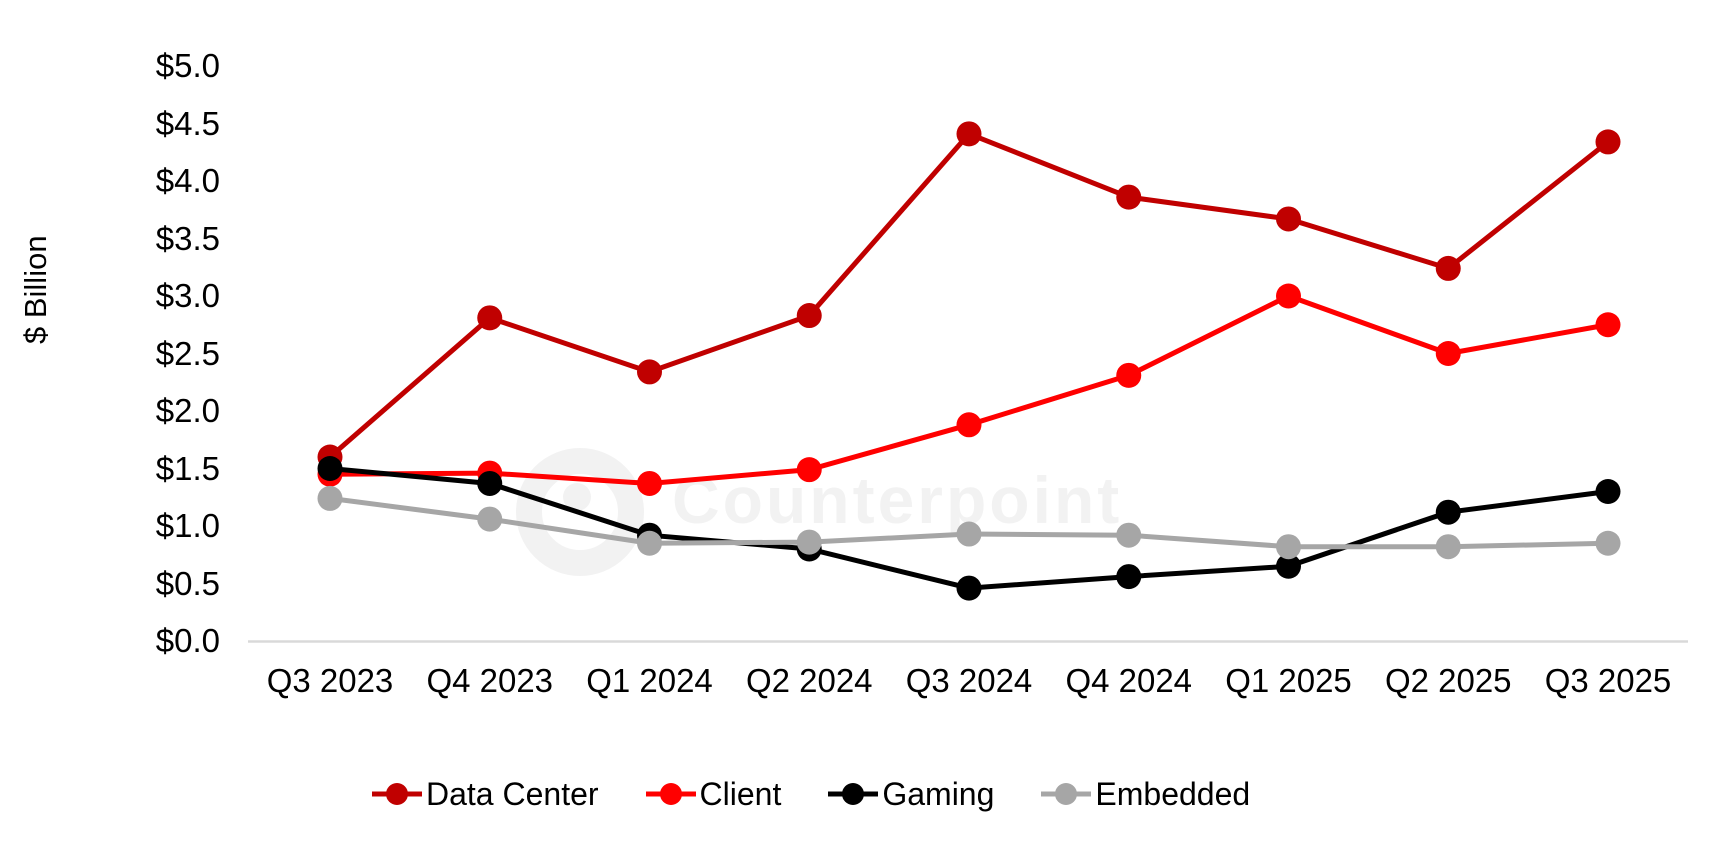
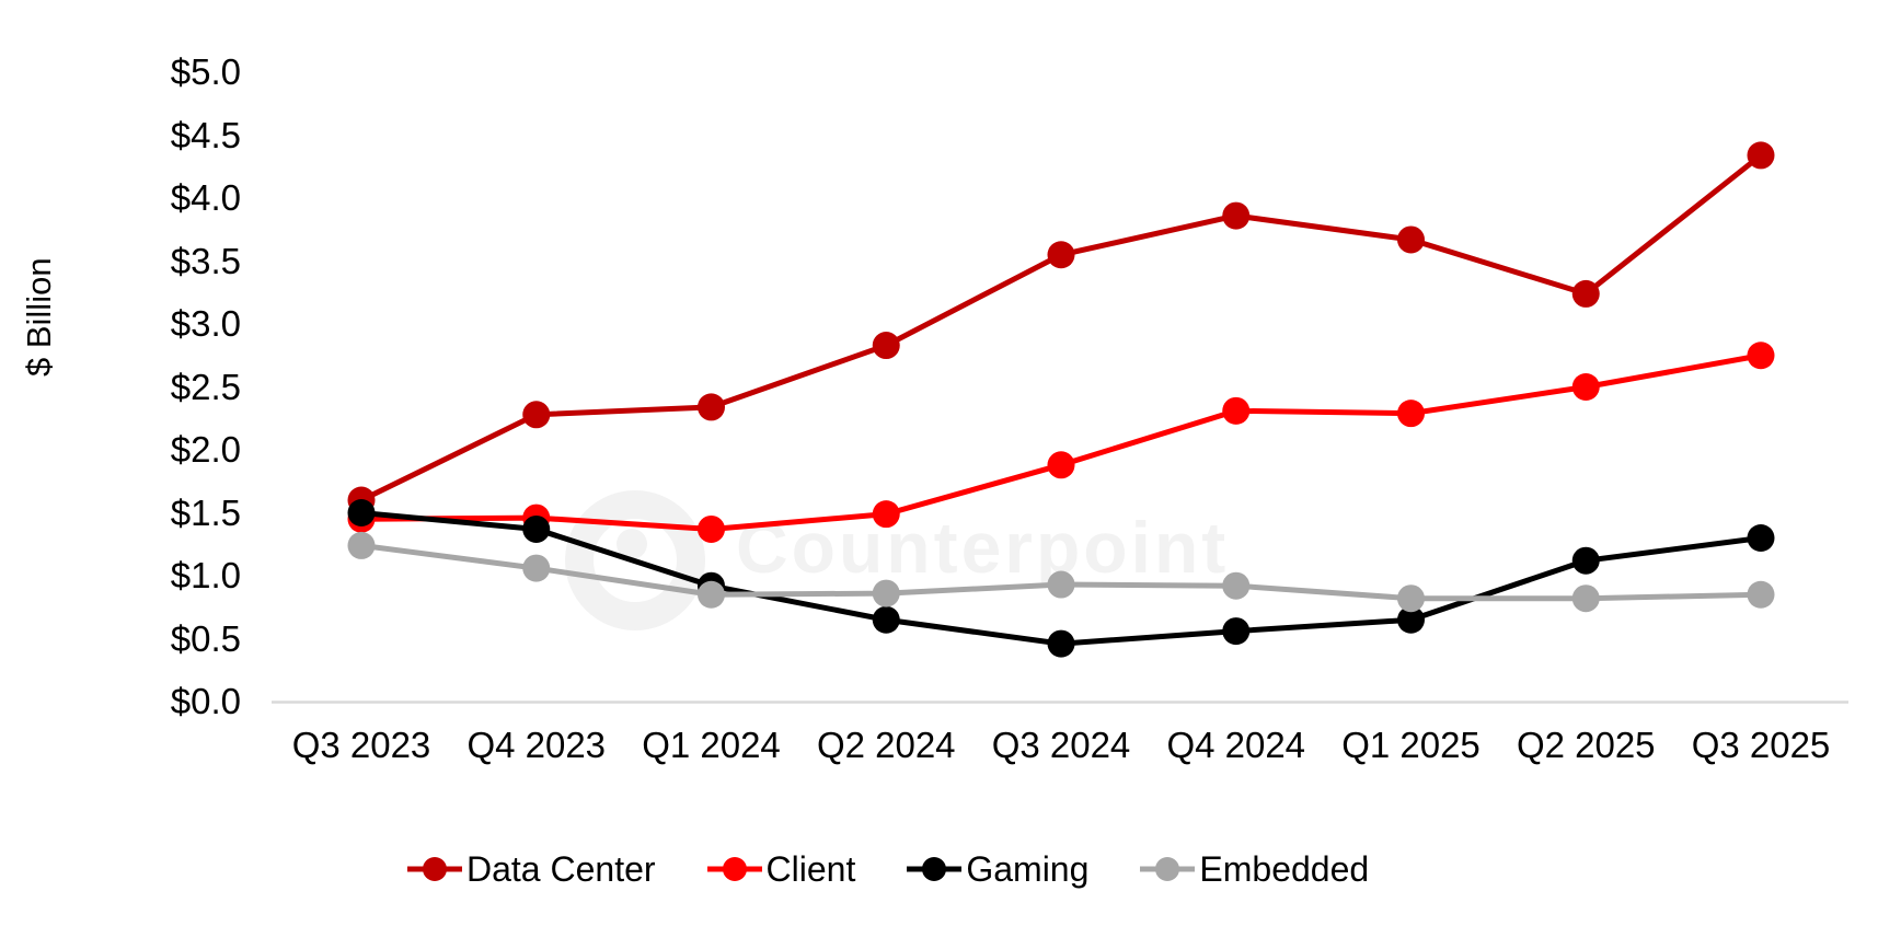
Data Center/Q4 2023: $2.81 -> $2.28
Gaming/Q2 2024: $0.80 -> $0.65
Data Center/Q3 2024: $4.41 -> $3.55
Client/Q1 2025: $3.00 -> $2.29
